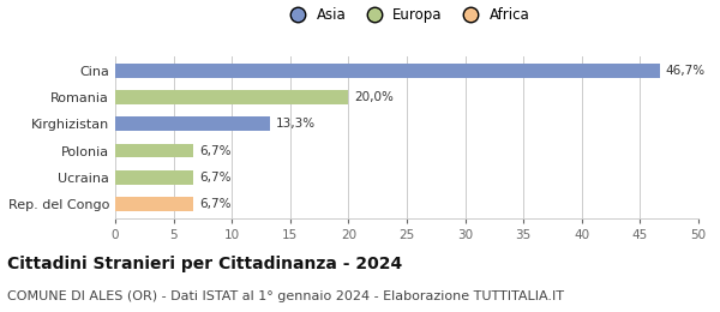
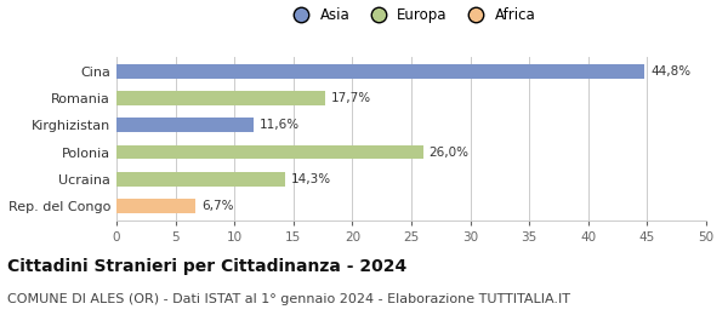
Cina: 46,7% -> 44,8%
Romania: 20,0% -> 17,7%
Kirghizistan: 13,3% -> 11,6%
Polonia: 6,7% -> 26,0%
Ucraina: 6,7% -> 14,3%
